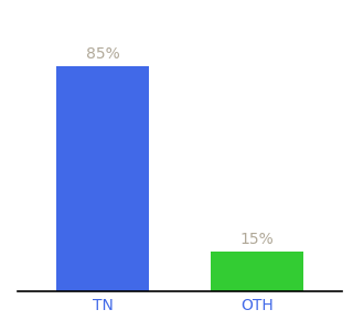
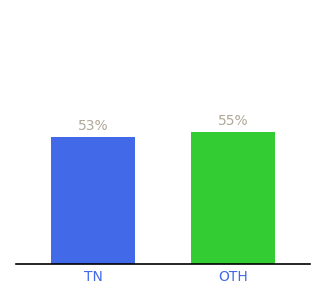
TN: 85% -> 53%
OTH: 15% -> 55%
